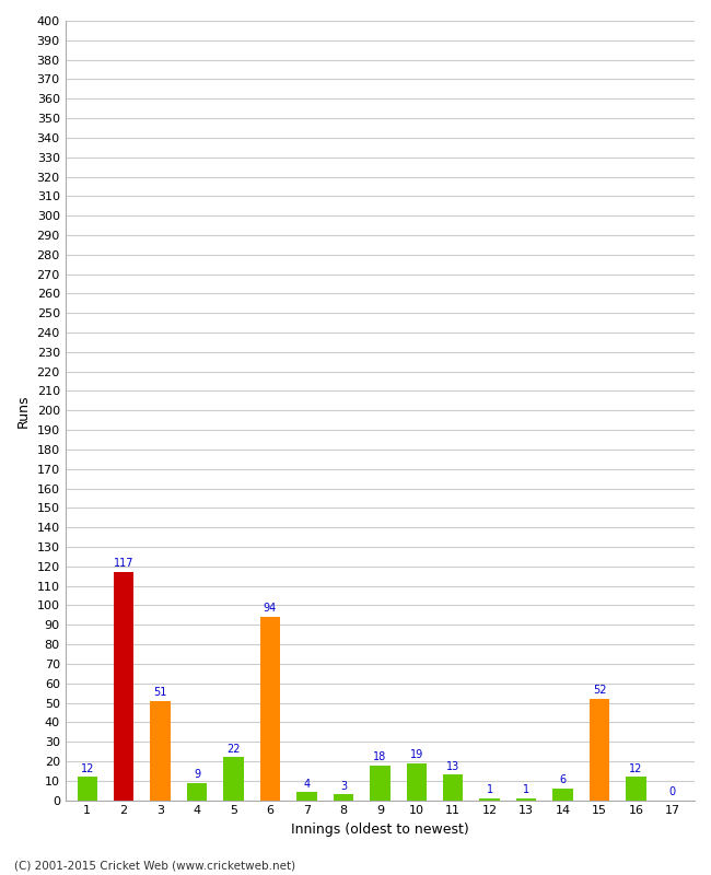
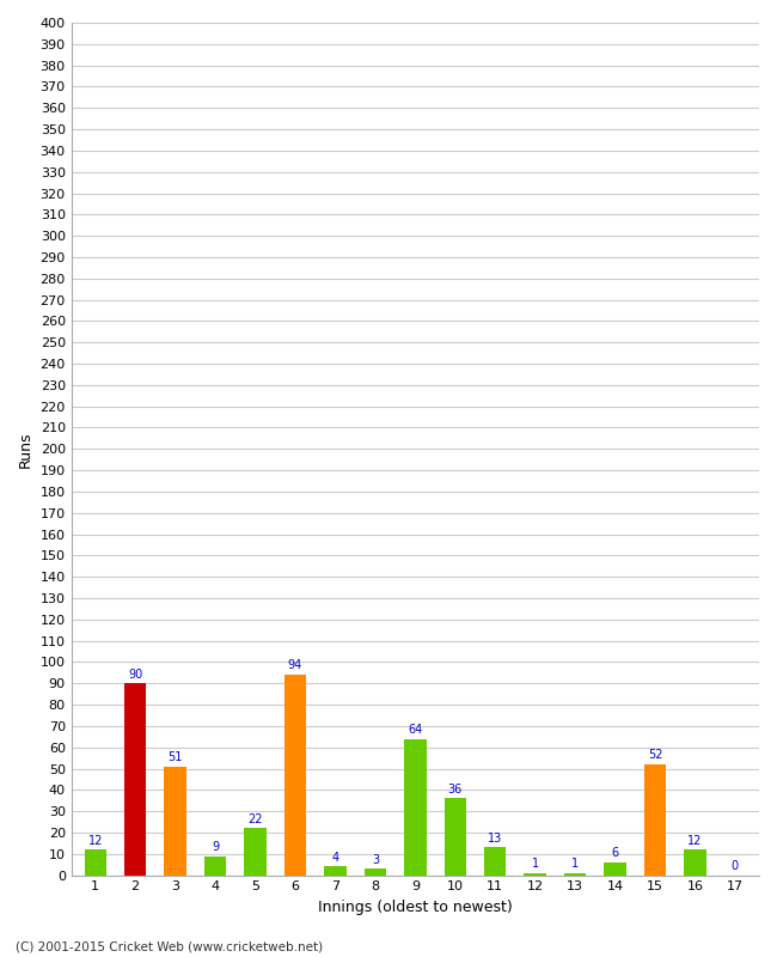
2: 117 -> 90
9: 18 -> 64
10: 19 -> 36
